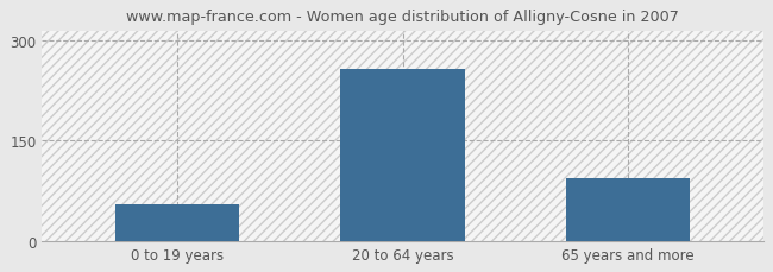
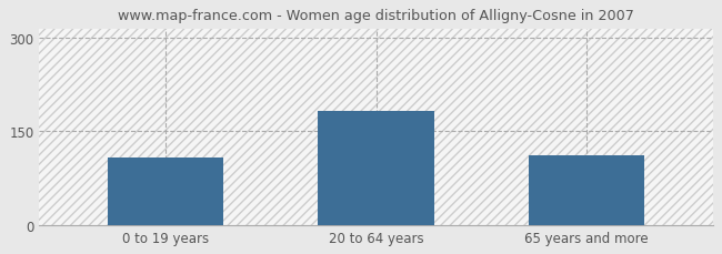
0 to 19 years: 54 -> 108
20 to 64 years: 258 -> 183
65 years and more: 94 -> 112
